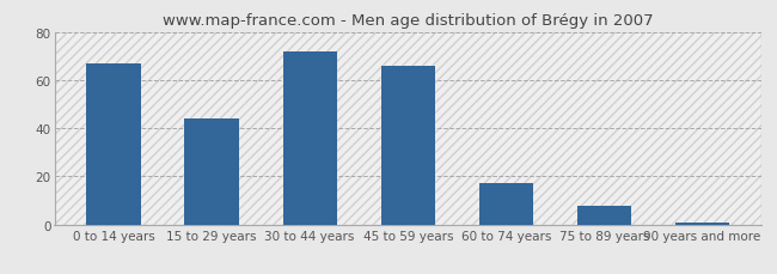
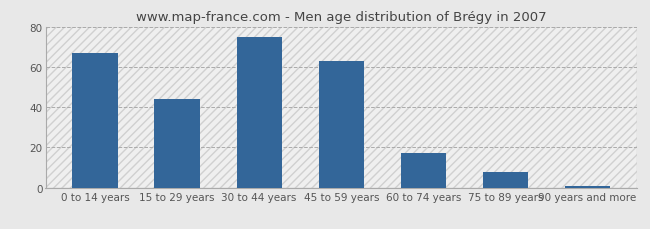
30 to 44 years: 72 -> 75
45 to 59 years: 66 -> 63
